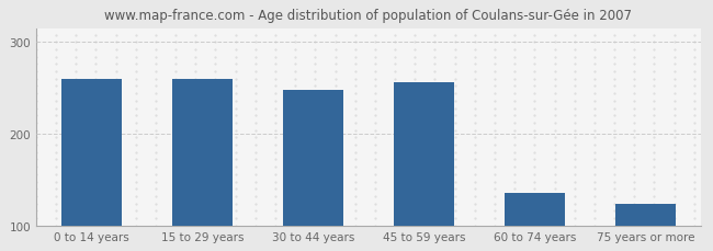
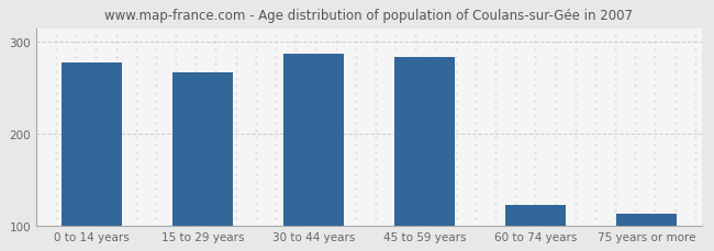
0 to 14 years: 260 -> 278
15 to 29 years: 260 -> 267
30 to 44 years: 248 -> 287
45 to 59 years: 256 -> 284
60 to 74 years: 136 -> 122
75 years or more: 124 -> 113
